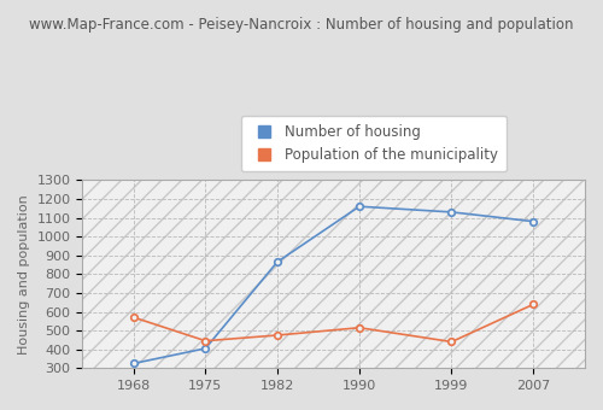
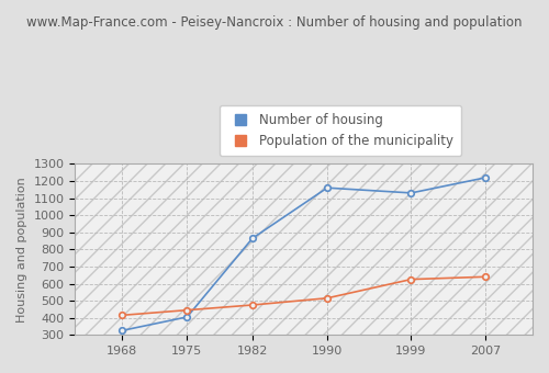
Population of the municipality/1968: 570 -> 420
Population of the municipality/1999: 440 -> 620
Number of housing/2007: 1080 -> 1220
